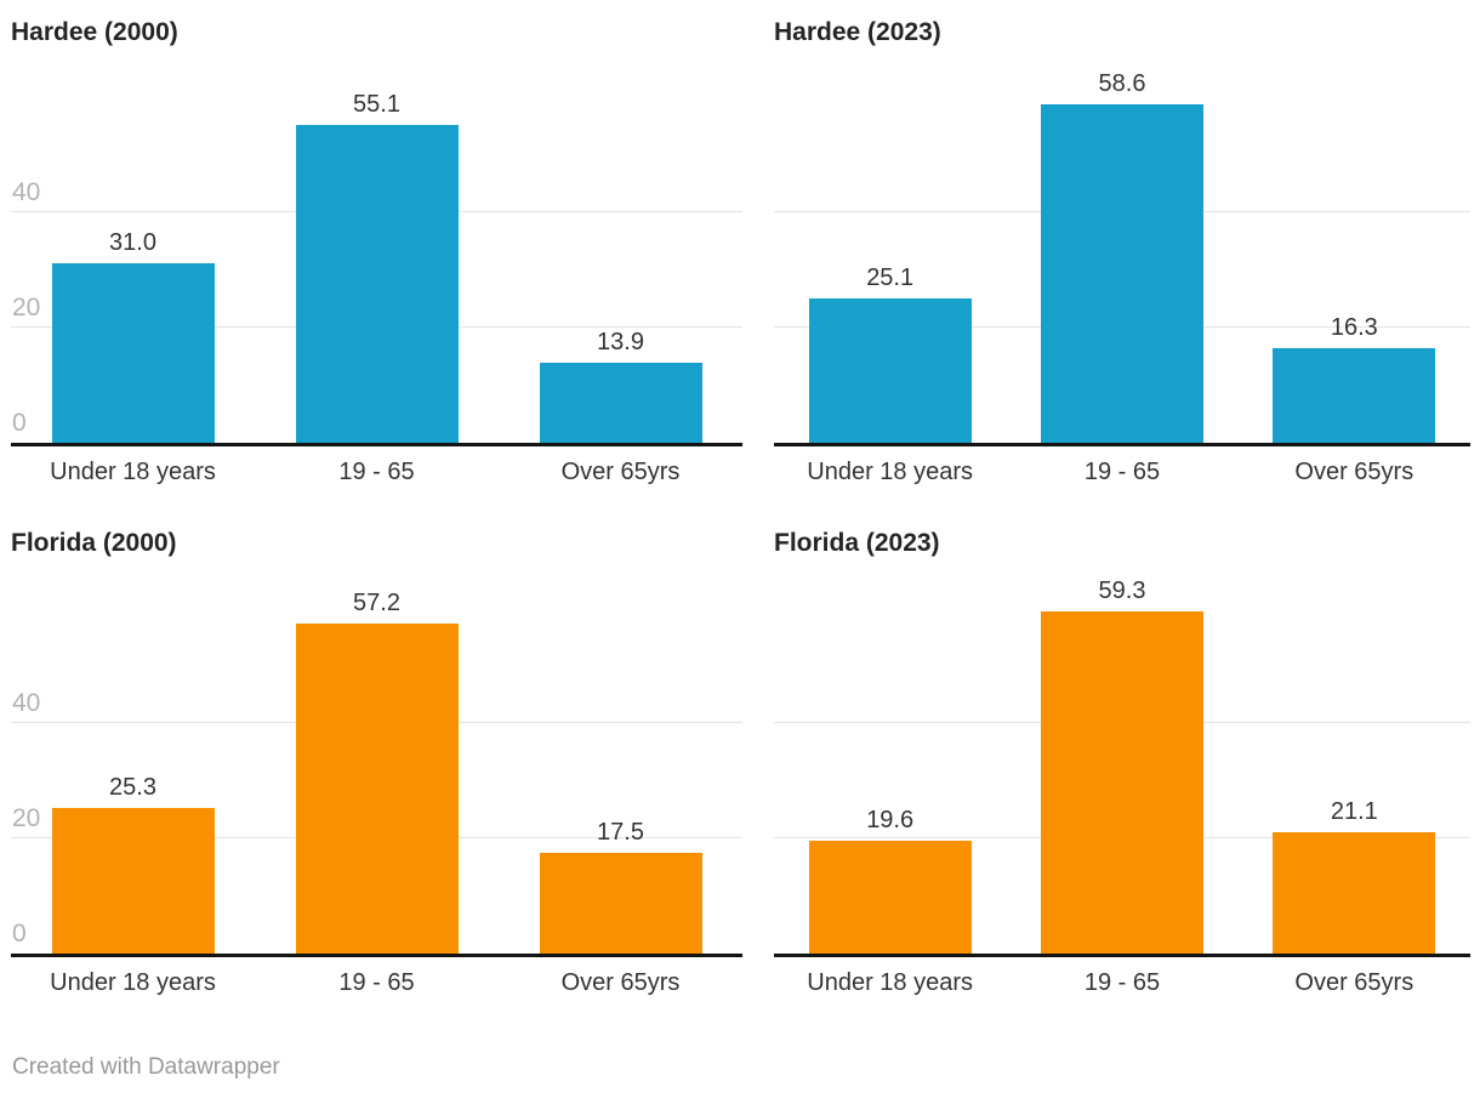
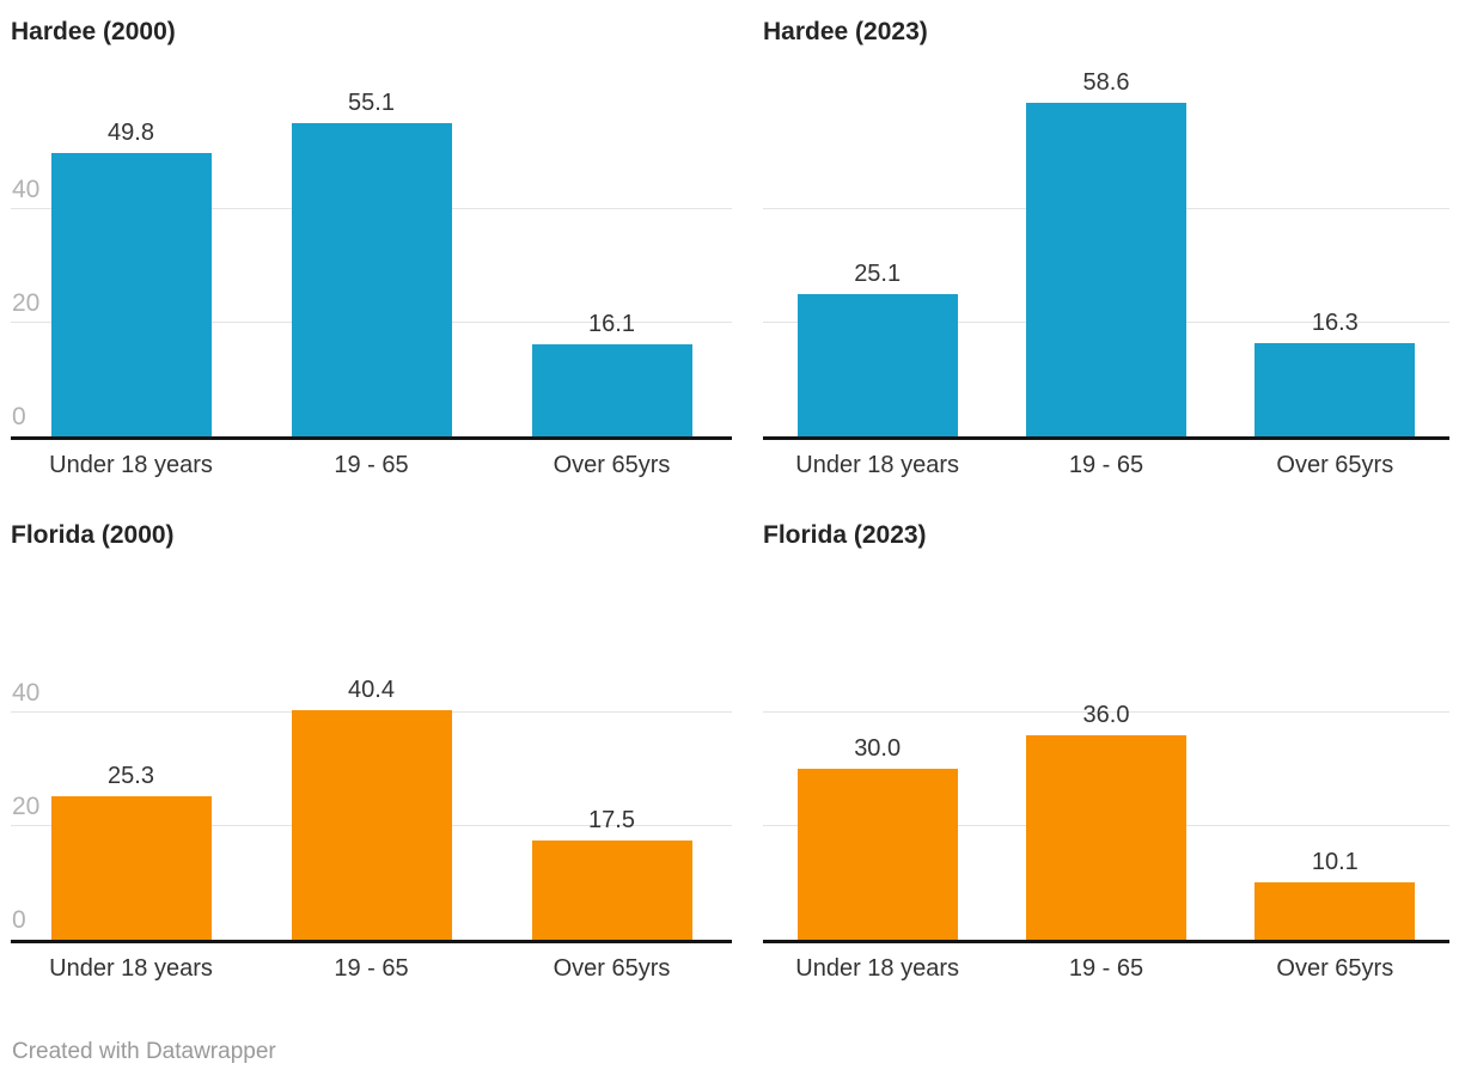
Hardee (2000)/Under 18 years: 31.0 -> 49.8
Hardee (2000)/Over 65yrs: 13.9 -> 16.1
Florida (2000)/19 - 65: 57.2 -> 40.4
Florida (2023)/Under 18 years: 19.6 -> 30.0
Florida (2023)/19 - 65: 59.3 -> 36.0
Florida (2023)/Over 65yrs: 21.1 -> 10.1
